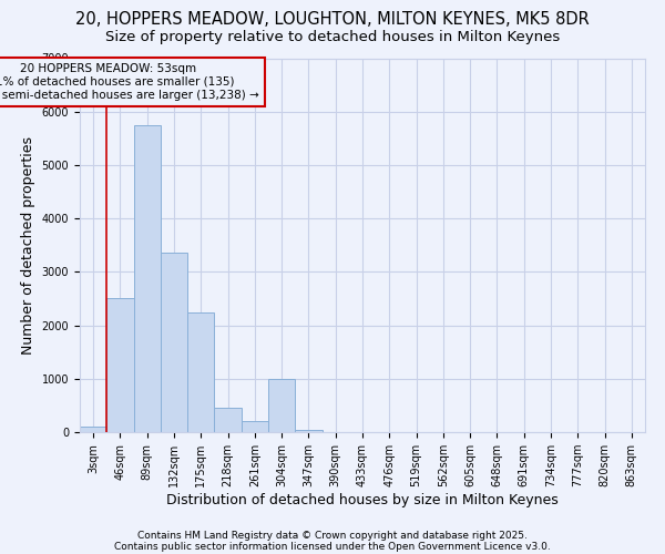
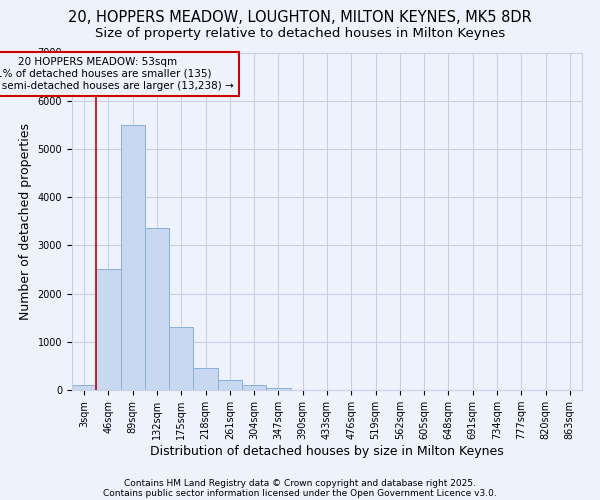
89sqm: 5750 -> 5500
175sqm: 2250 -> 1300
304sqm: 1000 -> 100
